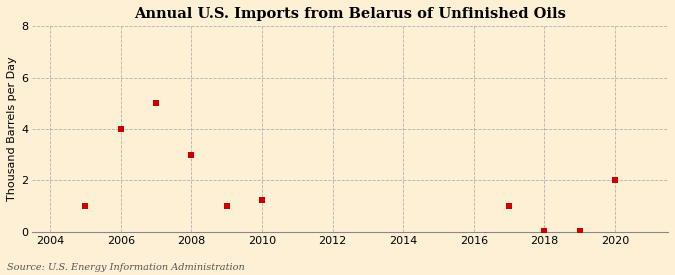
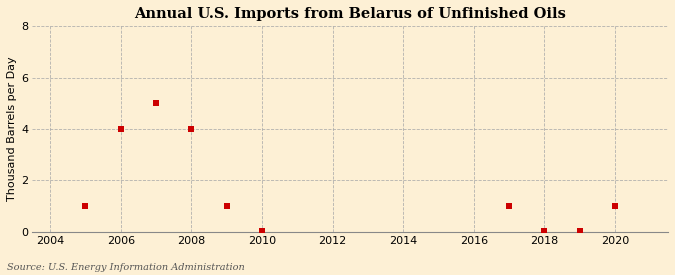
2008: 3.00 -> 4.00
2010: 1.25 -> 0.03
2020: 2.00 -> 1.00
